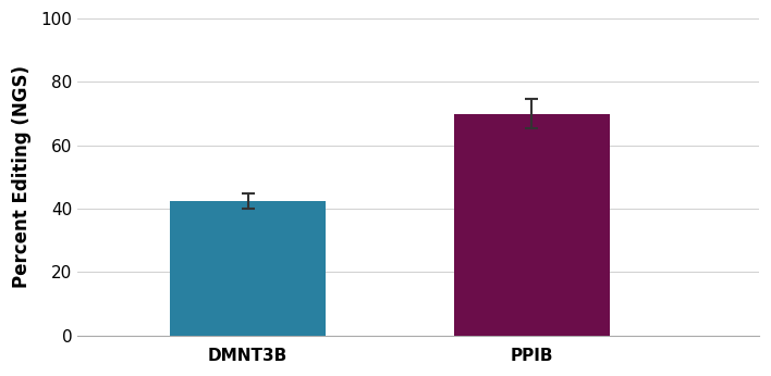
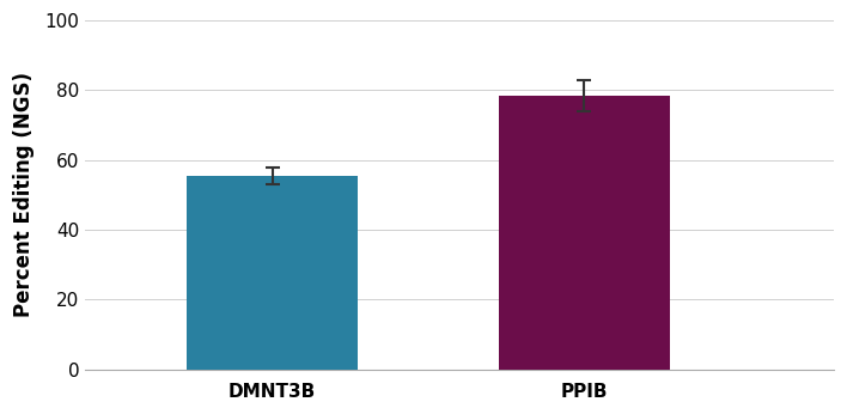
DMNT3B: 42.5 -> 55.5
PPIB: 70.0 -> 78.5
